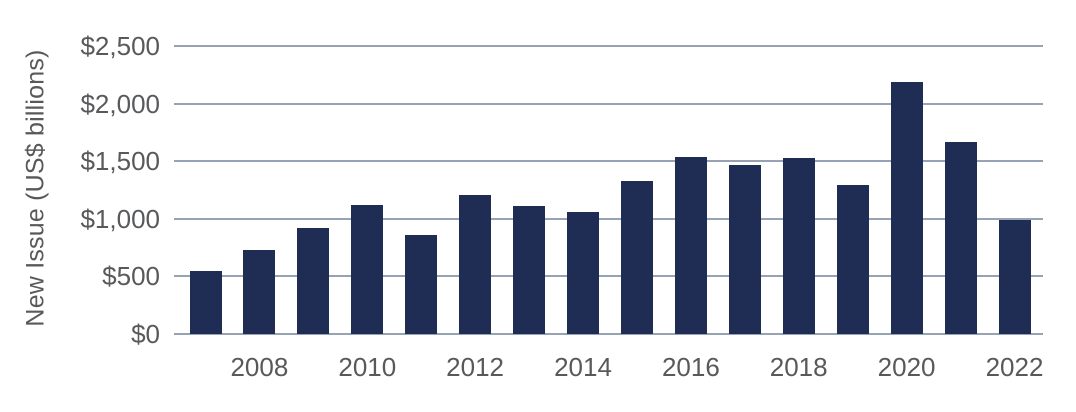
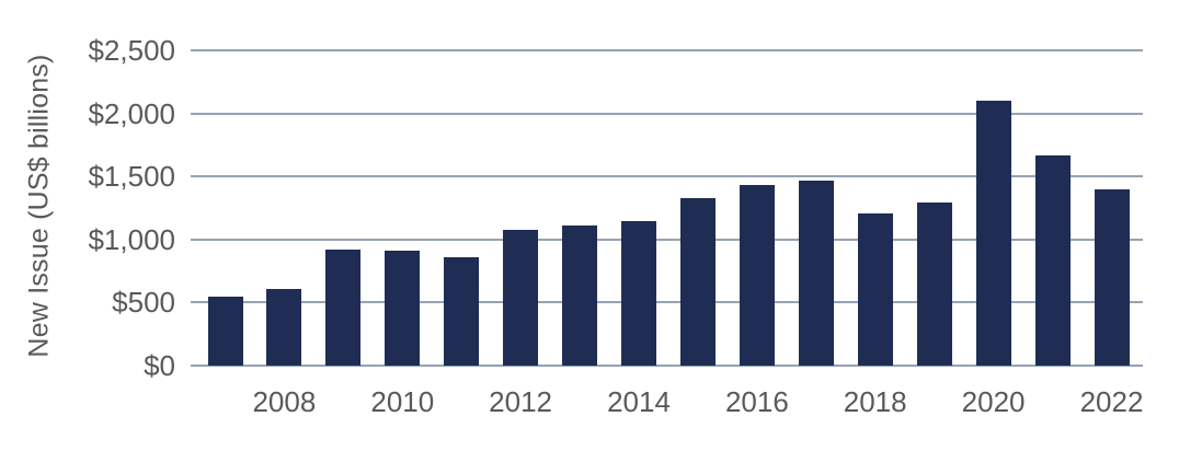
2008: $730 -> $610
2010: $1120 -> $910
2012: $1210 -> $1080
2014: $1060 -> $1150
2016: $1540 -> $1430
2018: $1530 -> $1210
2020: $2190 -> $2100
2022: $990 -> $1400
